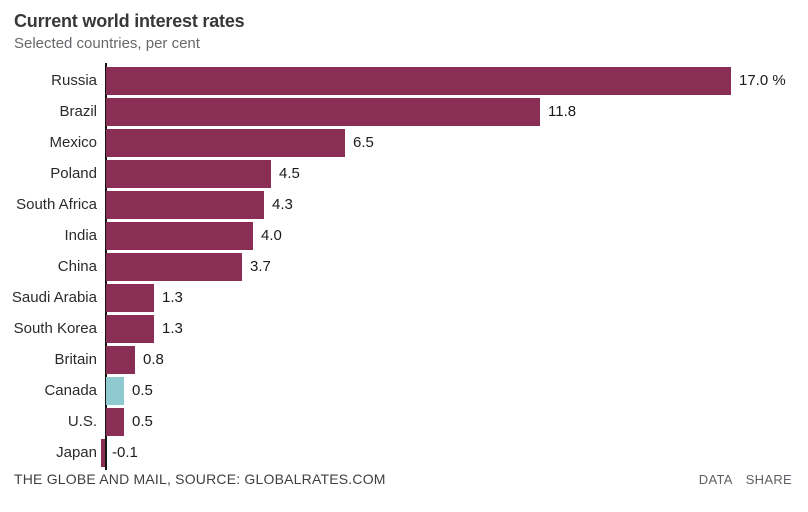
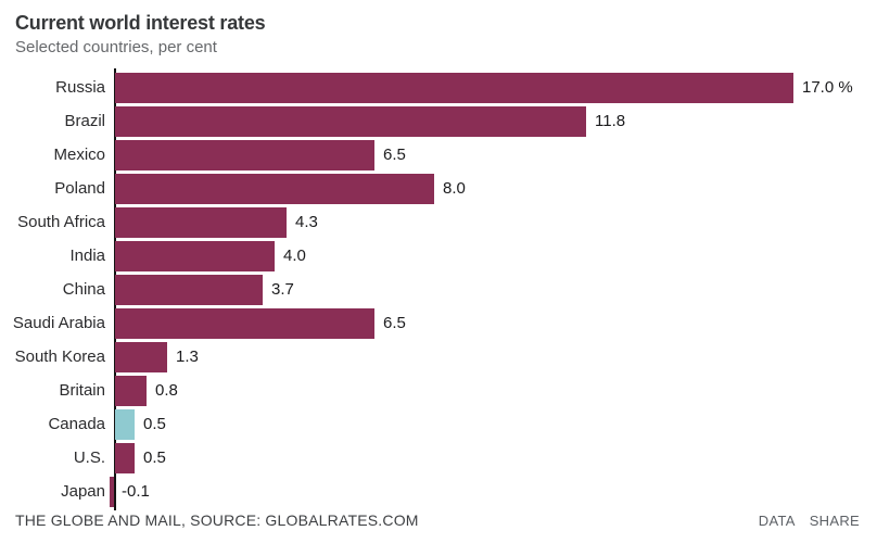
Poland: 4.5 -> 8.0
Saudi Arabia: 1.3 -> 6.5
